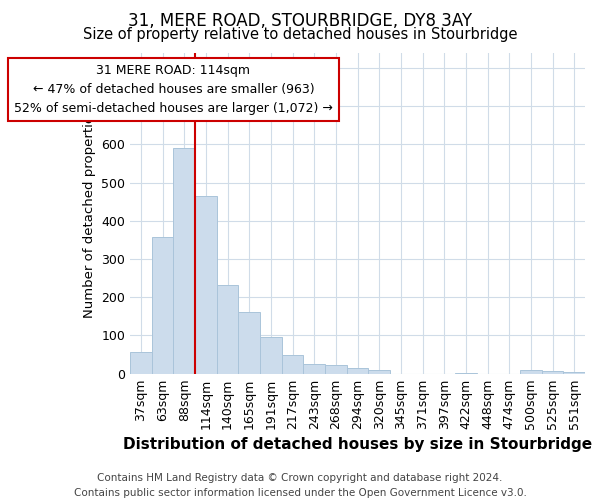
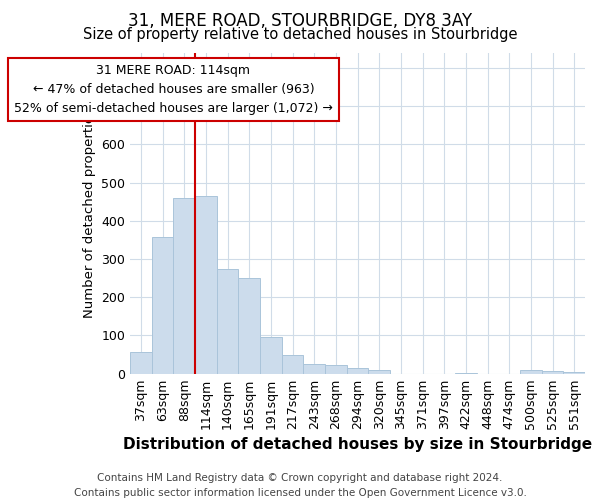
88sqm: 590 -> 460
140sqm: 232 -> 275
165sqm: 162 -> 250
